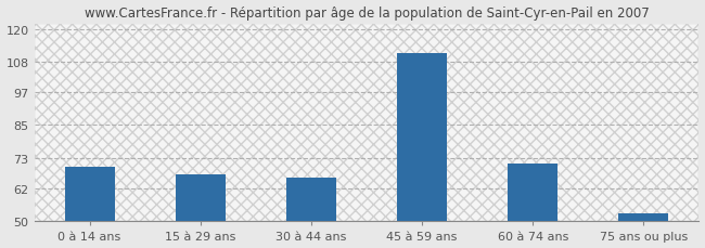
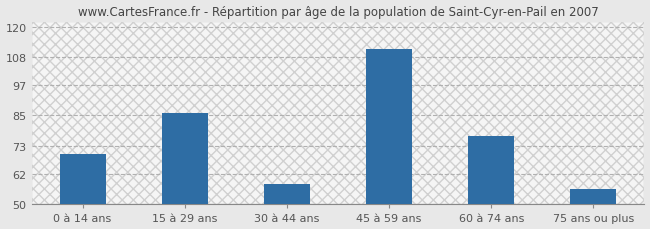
15 à 29 ans: 67 -> 86
30 à 44 ans: 66 -> 58
60 à 74 ans: 71 -> 77
75 ans ou plus: 53 -> 56
